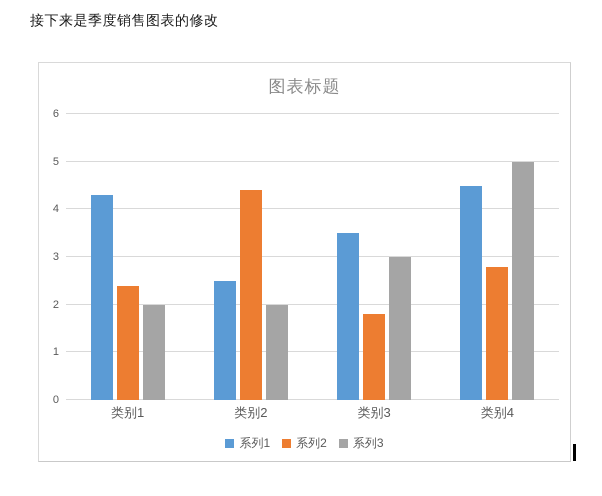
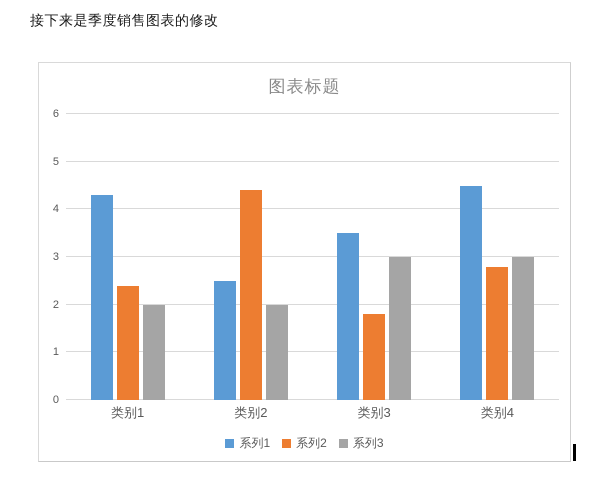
系列3/类别4: 5 -> 3
